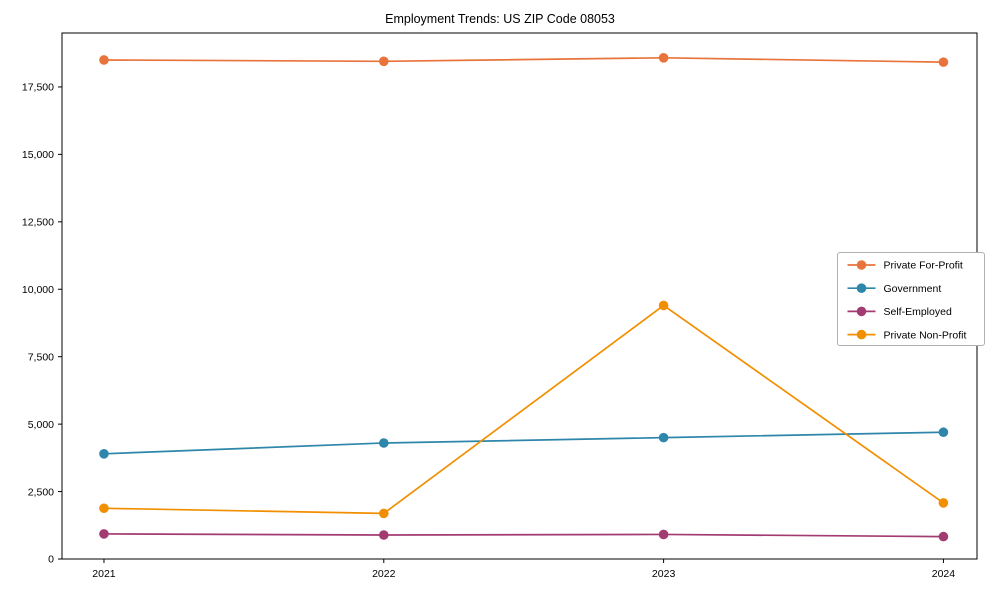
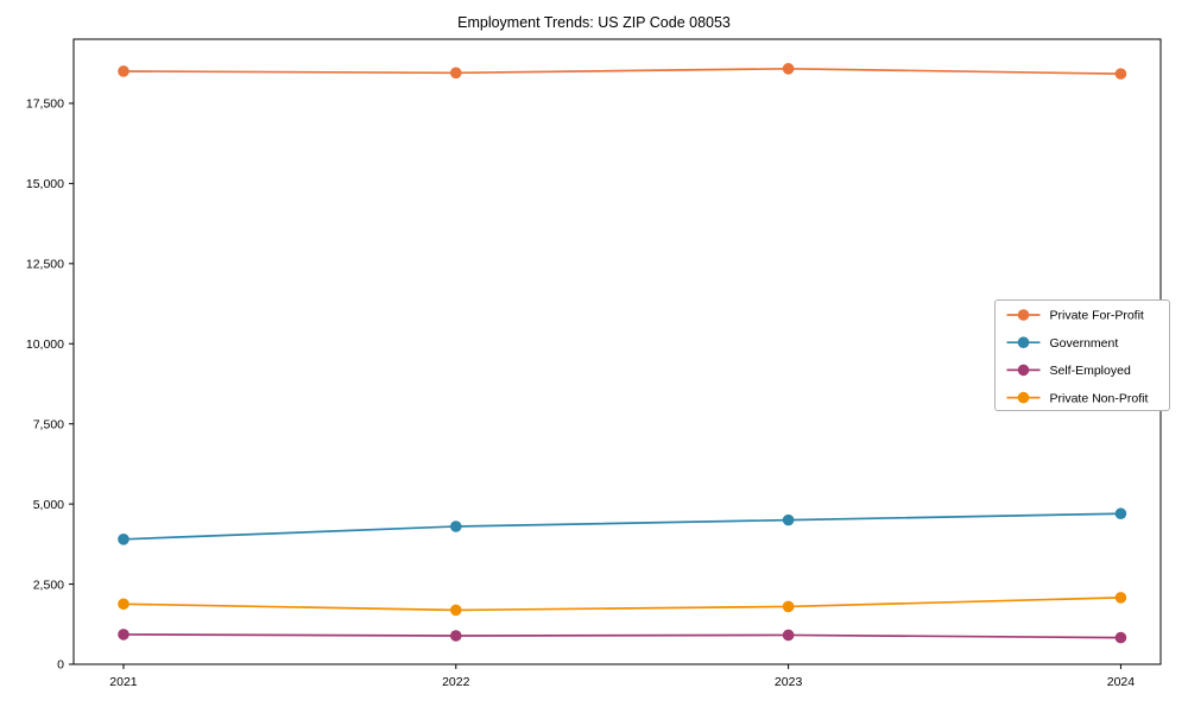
Private Non-Profit/2023: 9400 -> 1800
